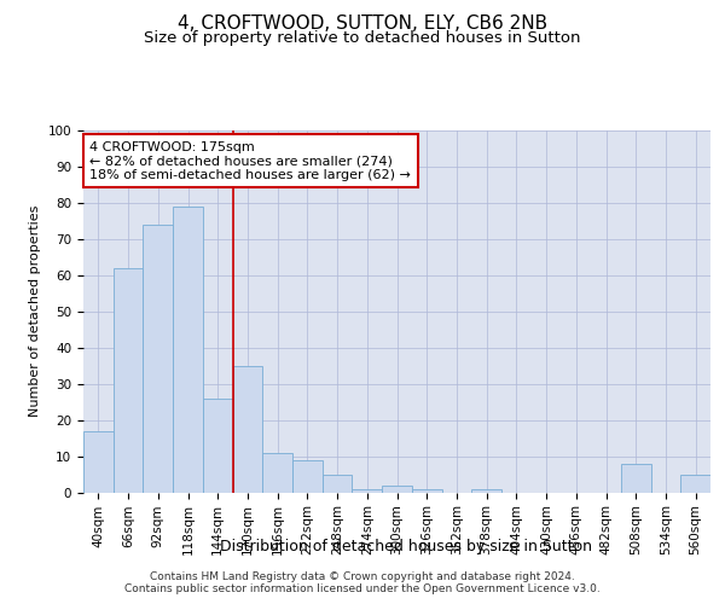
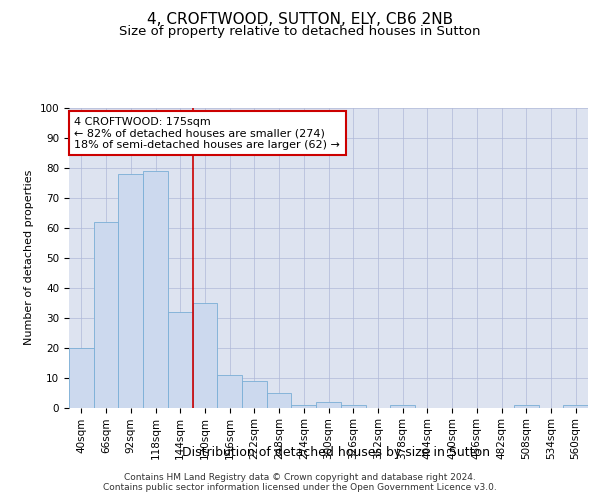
40sqm: 17 -> 20
92sqm: 74 -> 78
144sqm: 26 -> 32
508sqm: 8 -> 1
560sqm: 5 -> 1
